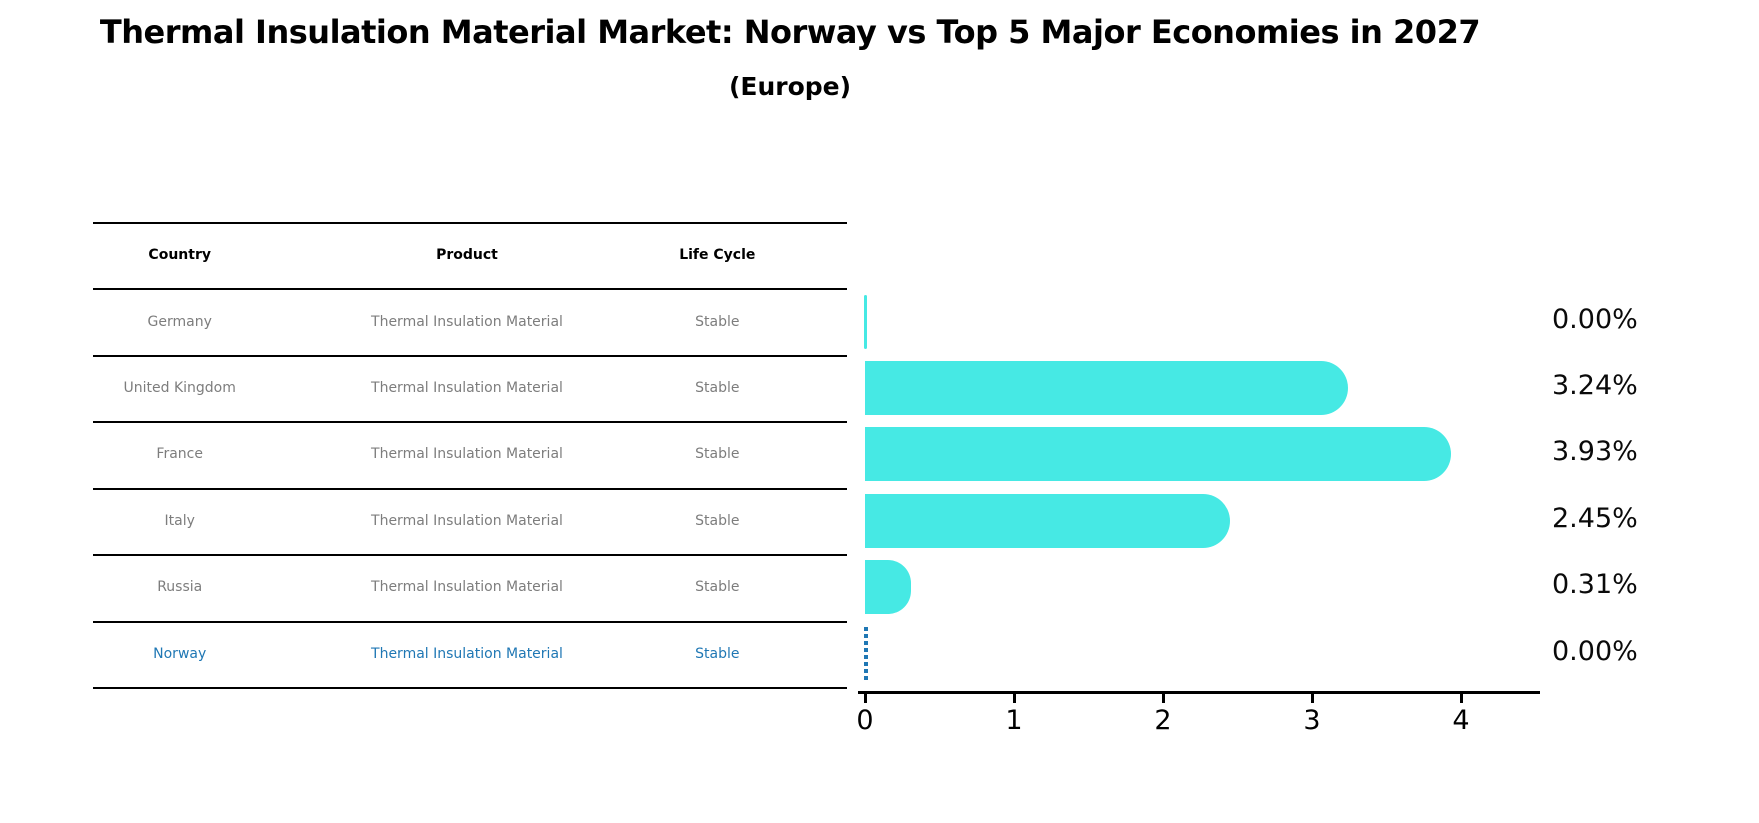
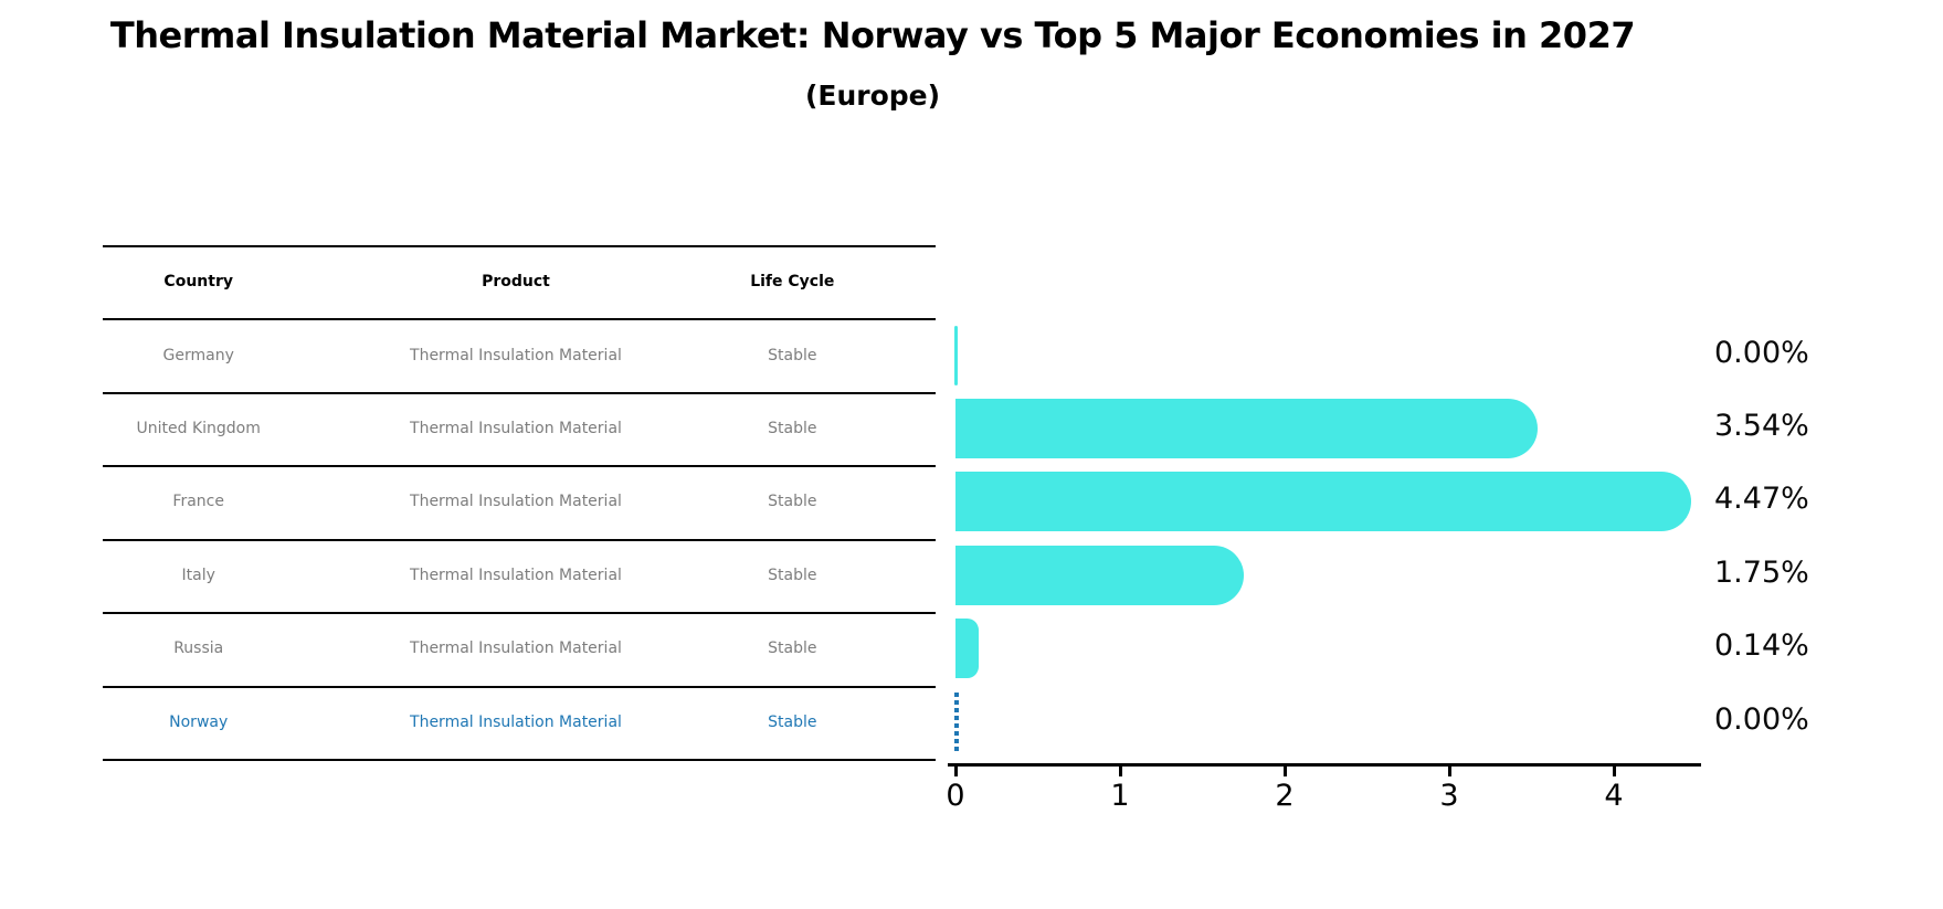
United Kingdom: 3.24% -> 3.54%
France: 3.93% -> 4.47%
Italy: 2.45% -> 1.75%
Russia: 0.31% -> 0.14%
